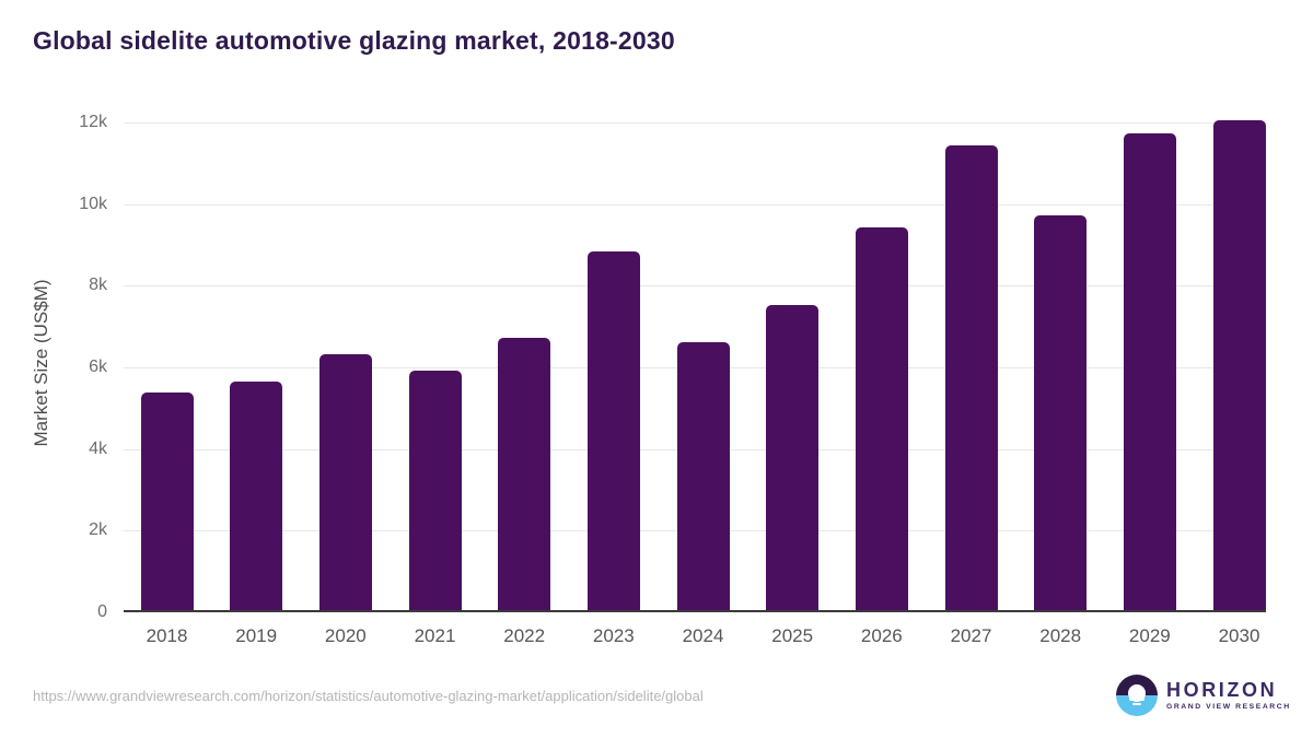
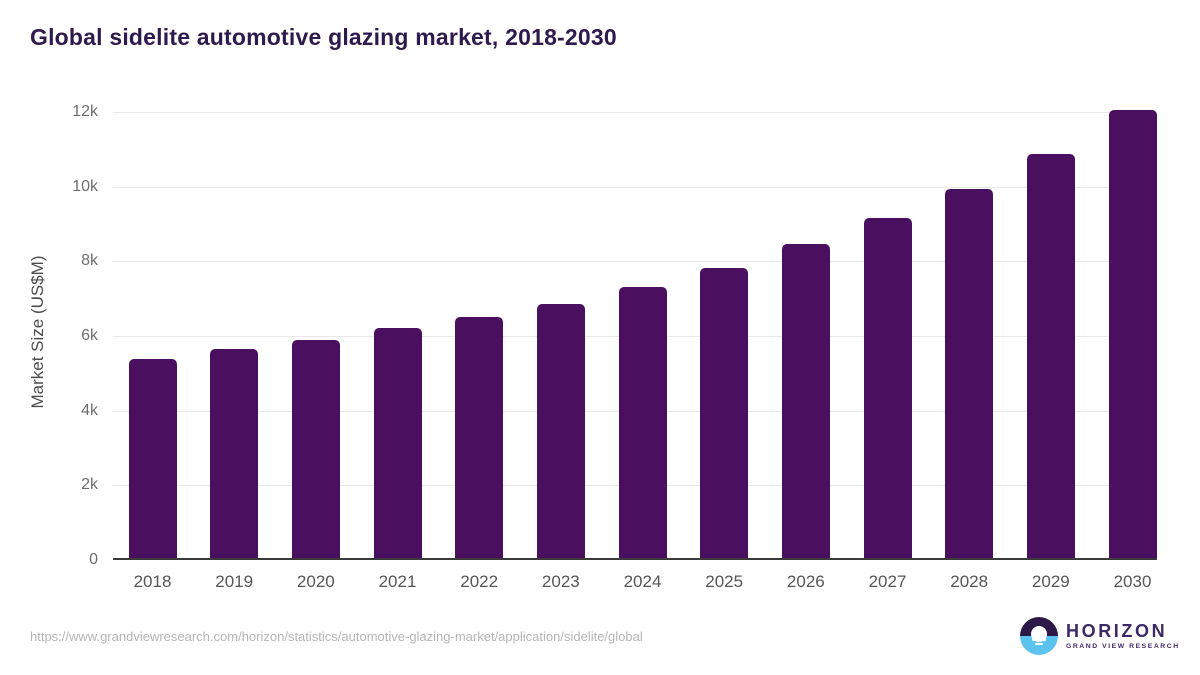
2020: 6.3k -> 5.9k
2021: 5.9k -> 6.2k
2022: 6.7k -> 6.5k
2023: 8.8k -> 6.8k
2024: 6.6k -> 7.3k
2025: 7.5k -> 7.8k
2026: 9.4k -> 8.4k
2027: 11.4k -> 9.1k
2028: 9.7k -> 9.9k
2029: 11.7k -> 10.9k
